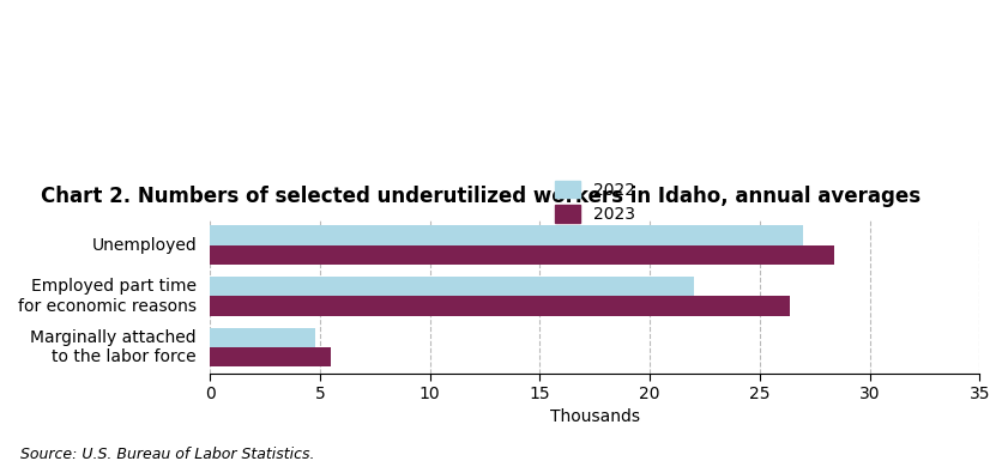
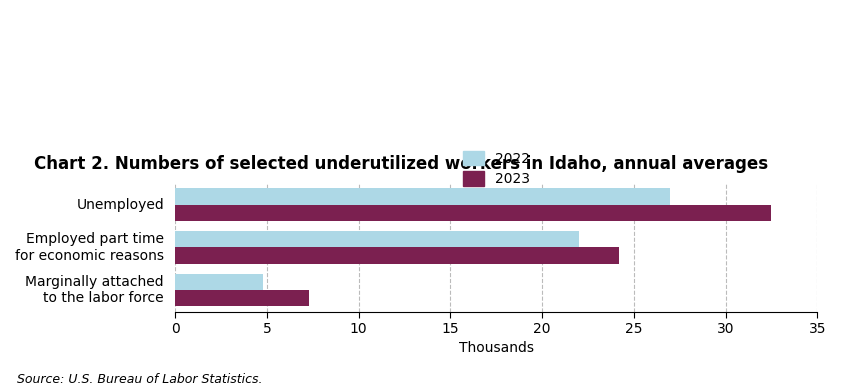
2023/Unemployed: 28.4 -> 32.5
2023/Employed part time for economic reasons: 26.4 -> 24.2
2023/Marginally attached to the labor force: 5.5 -> 7.3
